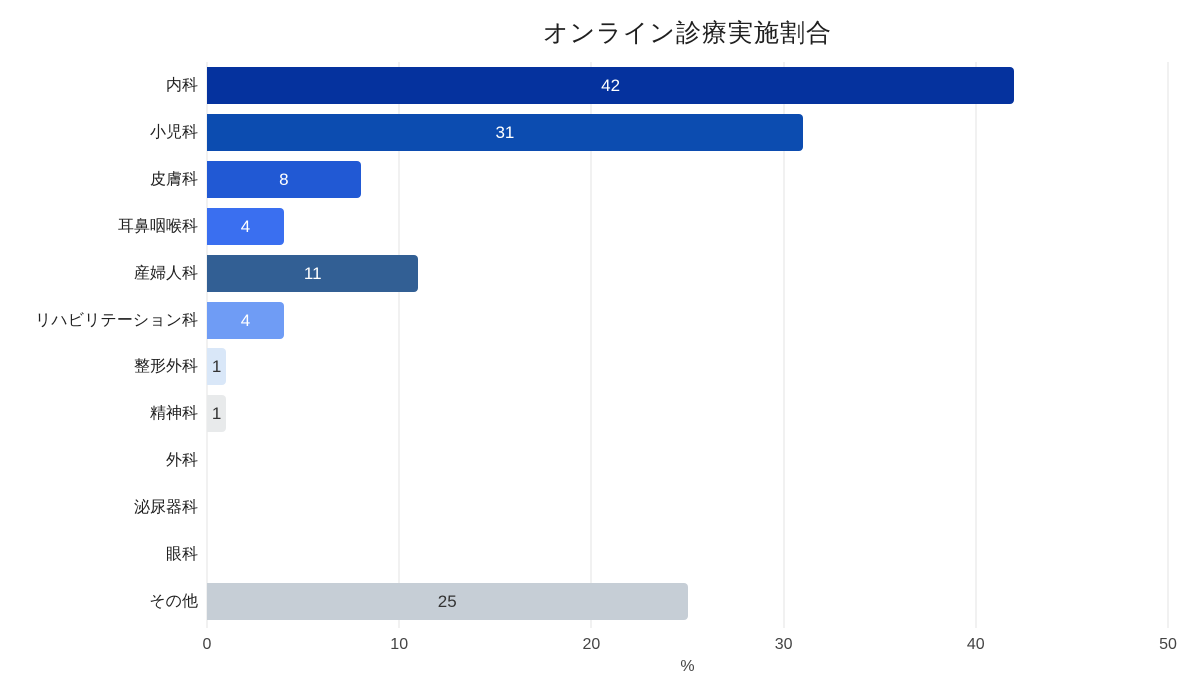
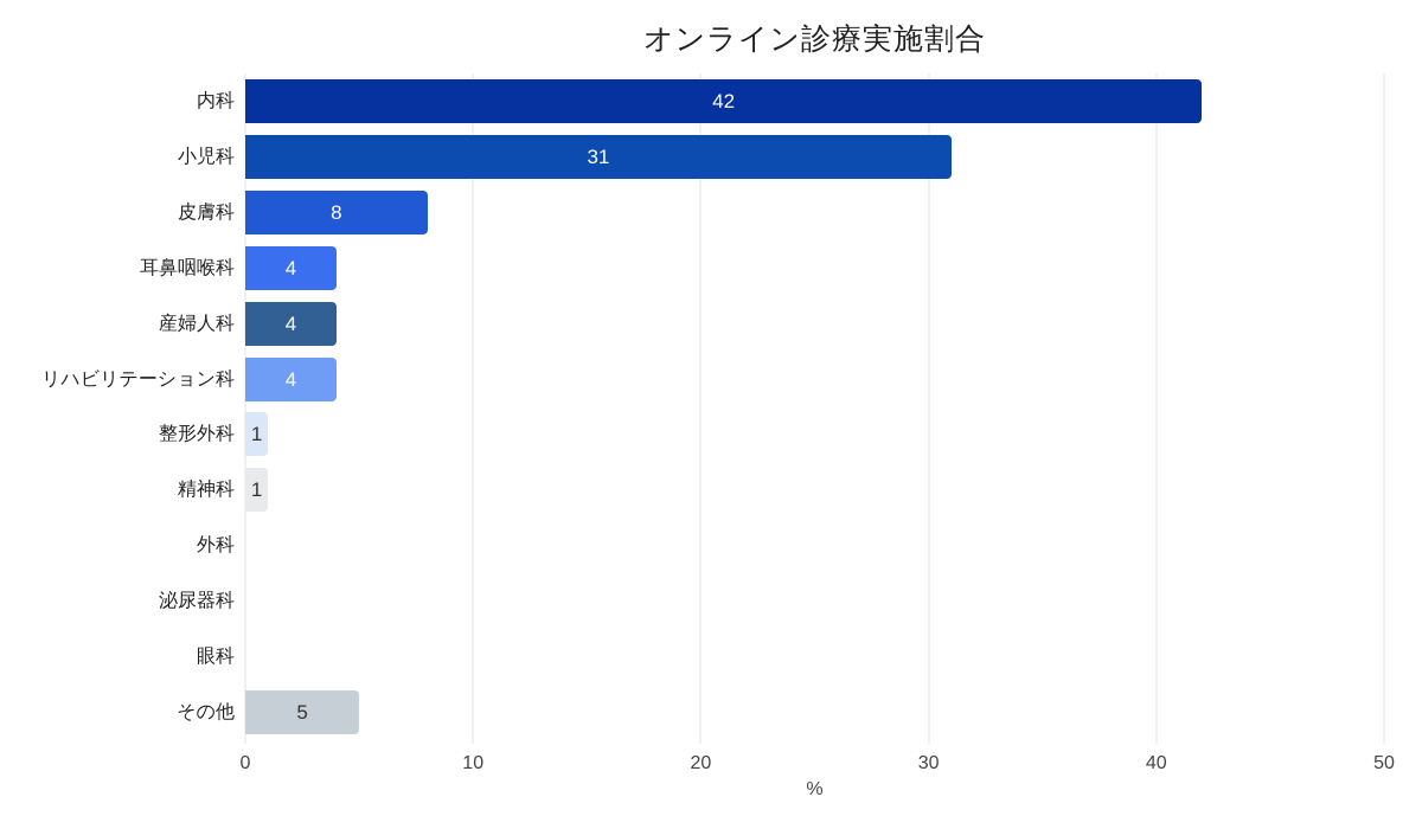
産婦人科: 11 -> 4
その他: 25 -> 5
